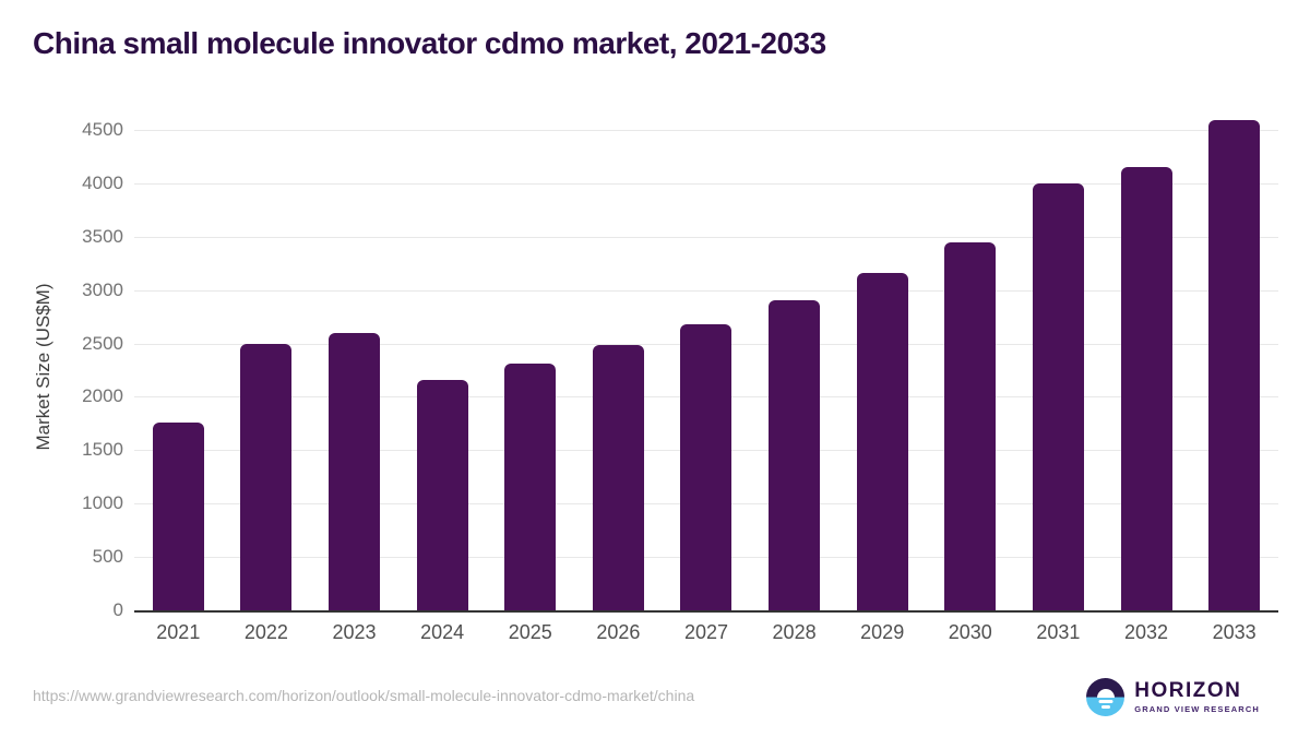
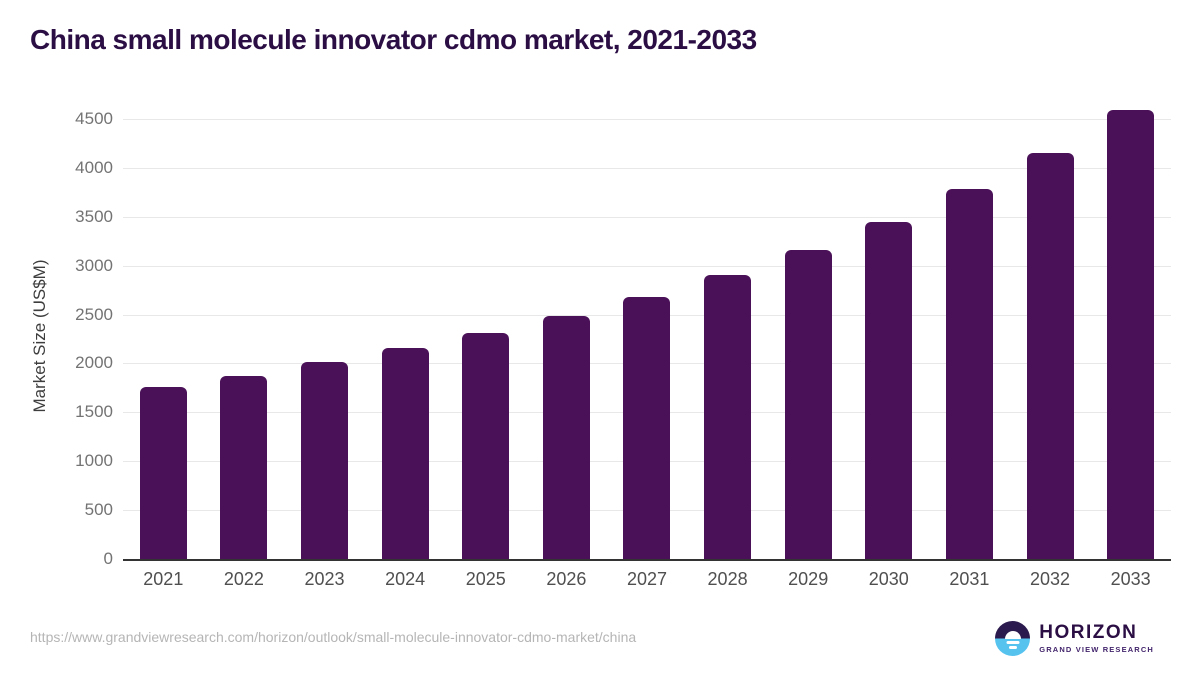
2022: 2500 -> 1900
2023: 2600 -> 2000
2031: 4000 -> 3800
